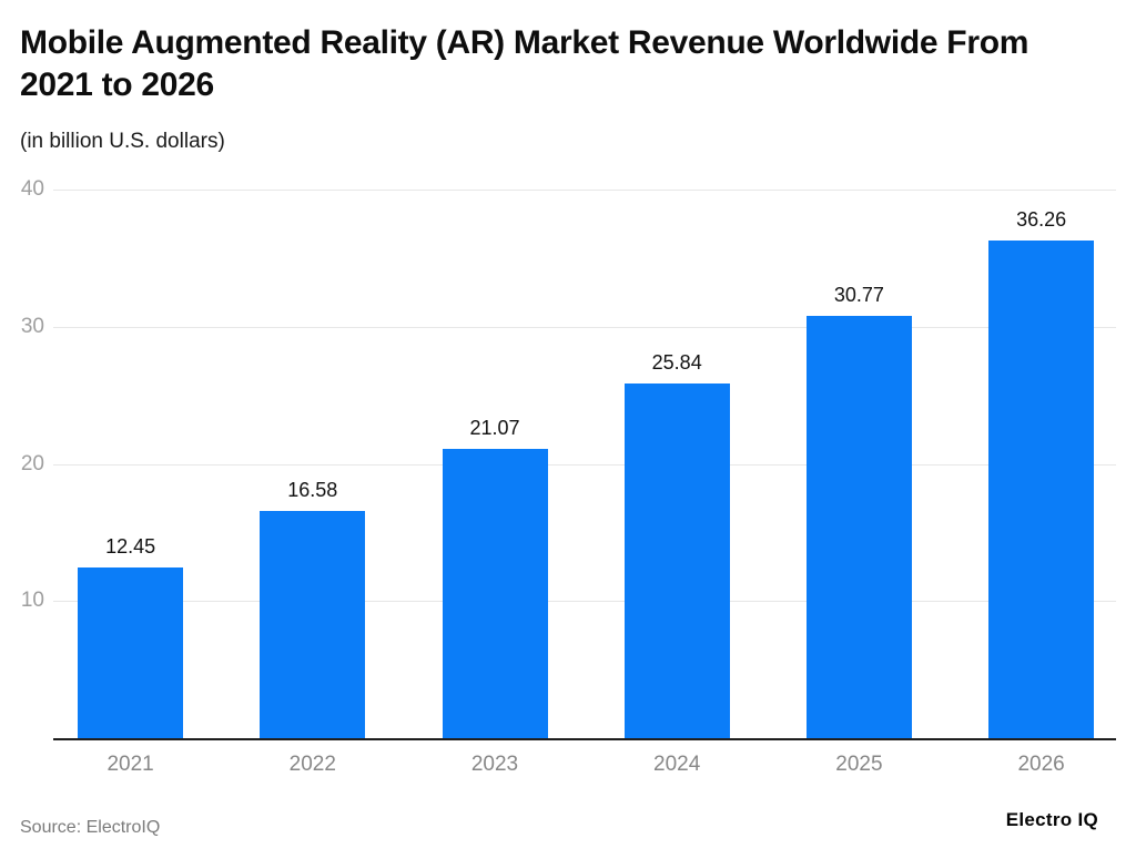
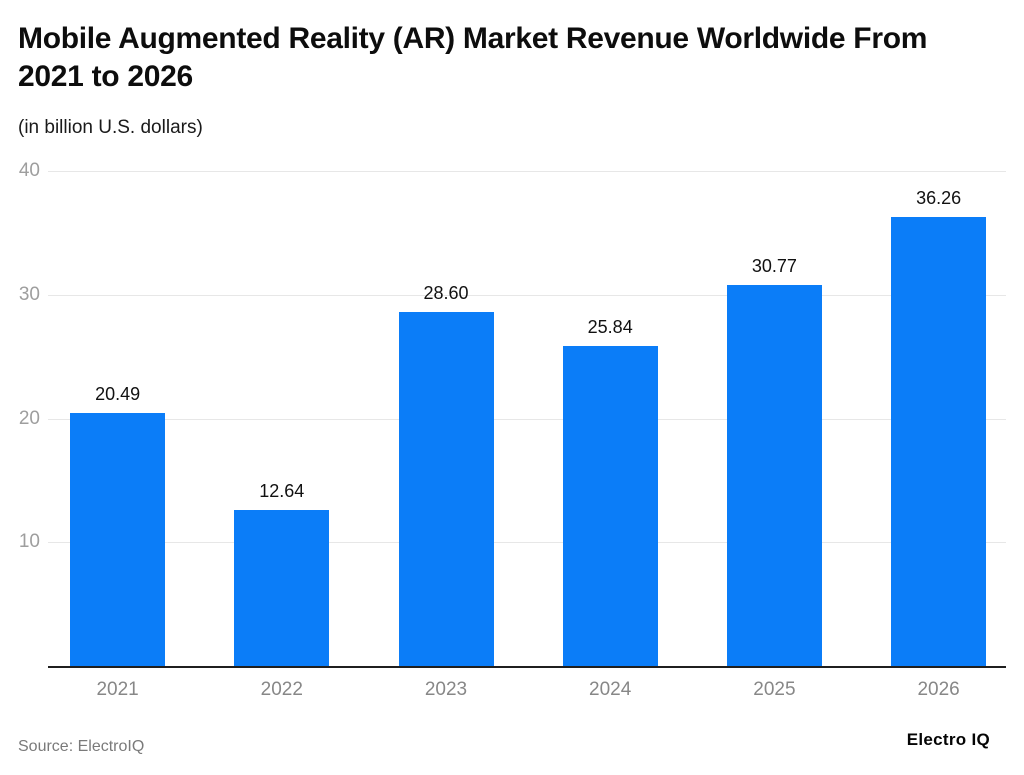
2021: 12.45 -> 20.49
2022: 16.58 -> 12.64
2023: 21.07 -> 28.60
